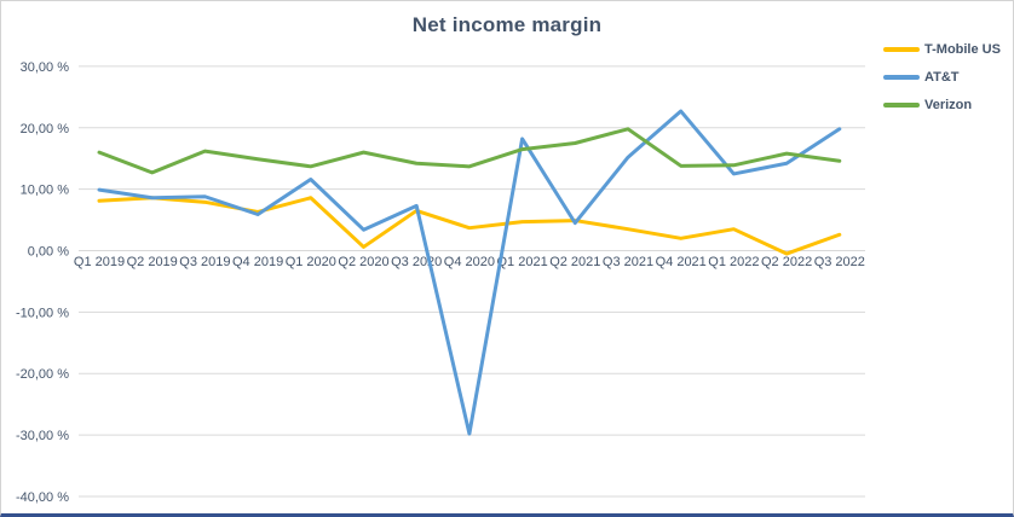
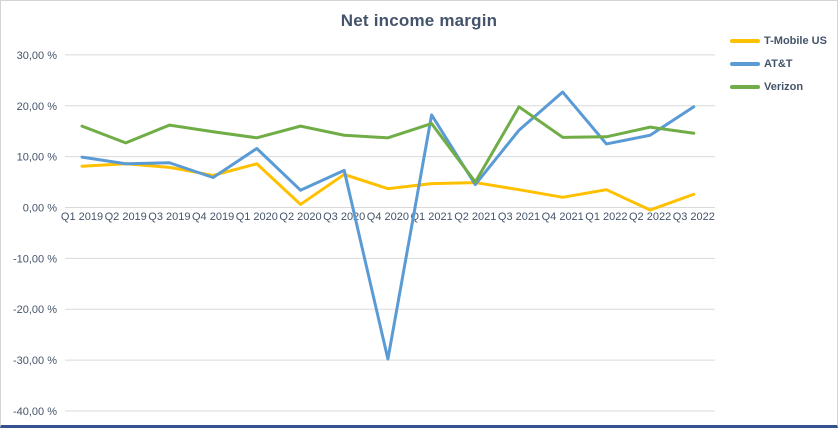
Verizon/Q2 2021: 18% -> 5%
